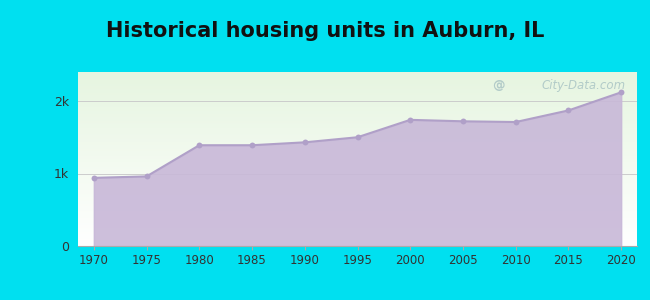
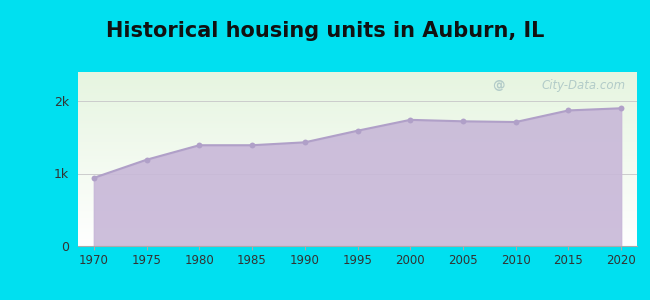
1975: 0.96k -> 1.19k
1995: 1.50k -> 1.59k
2020: 2.12k -> 1.90k
